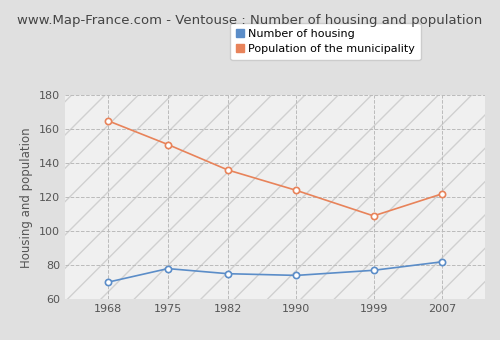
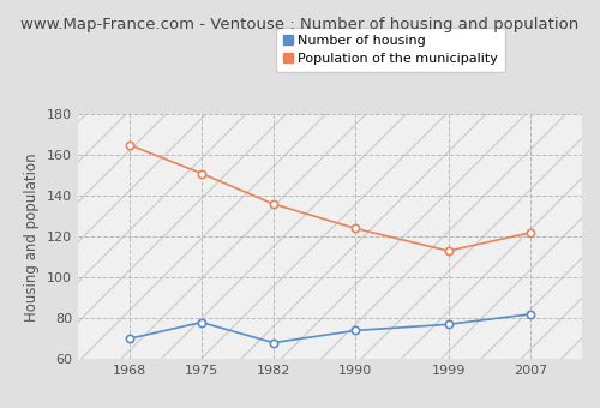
Number of housing/1982: 75 -> 68
Population of the municipality/1999: 109 -> 113
